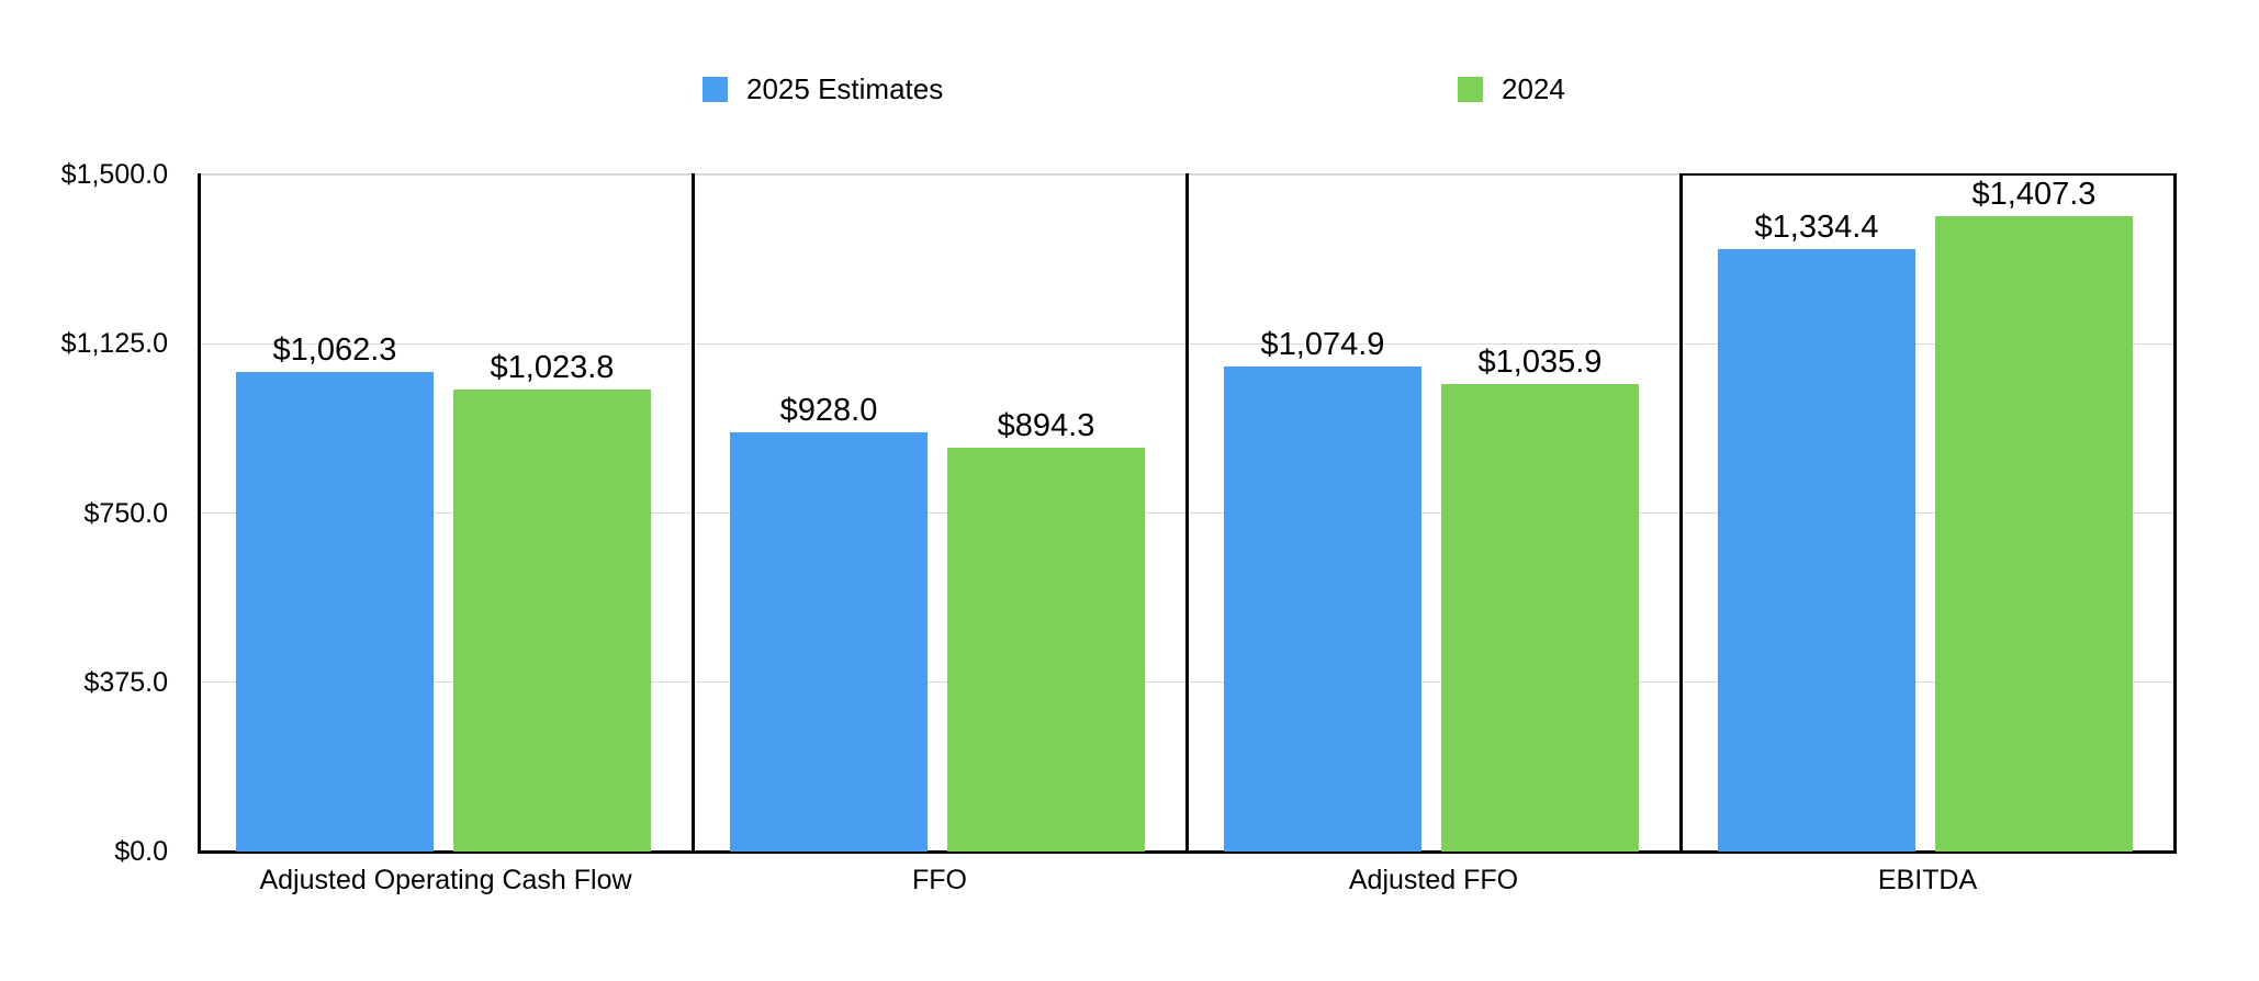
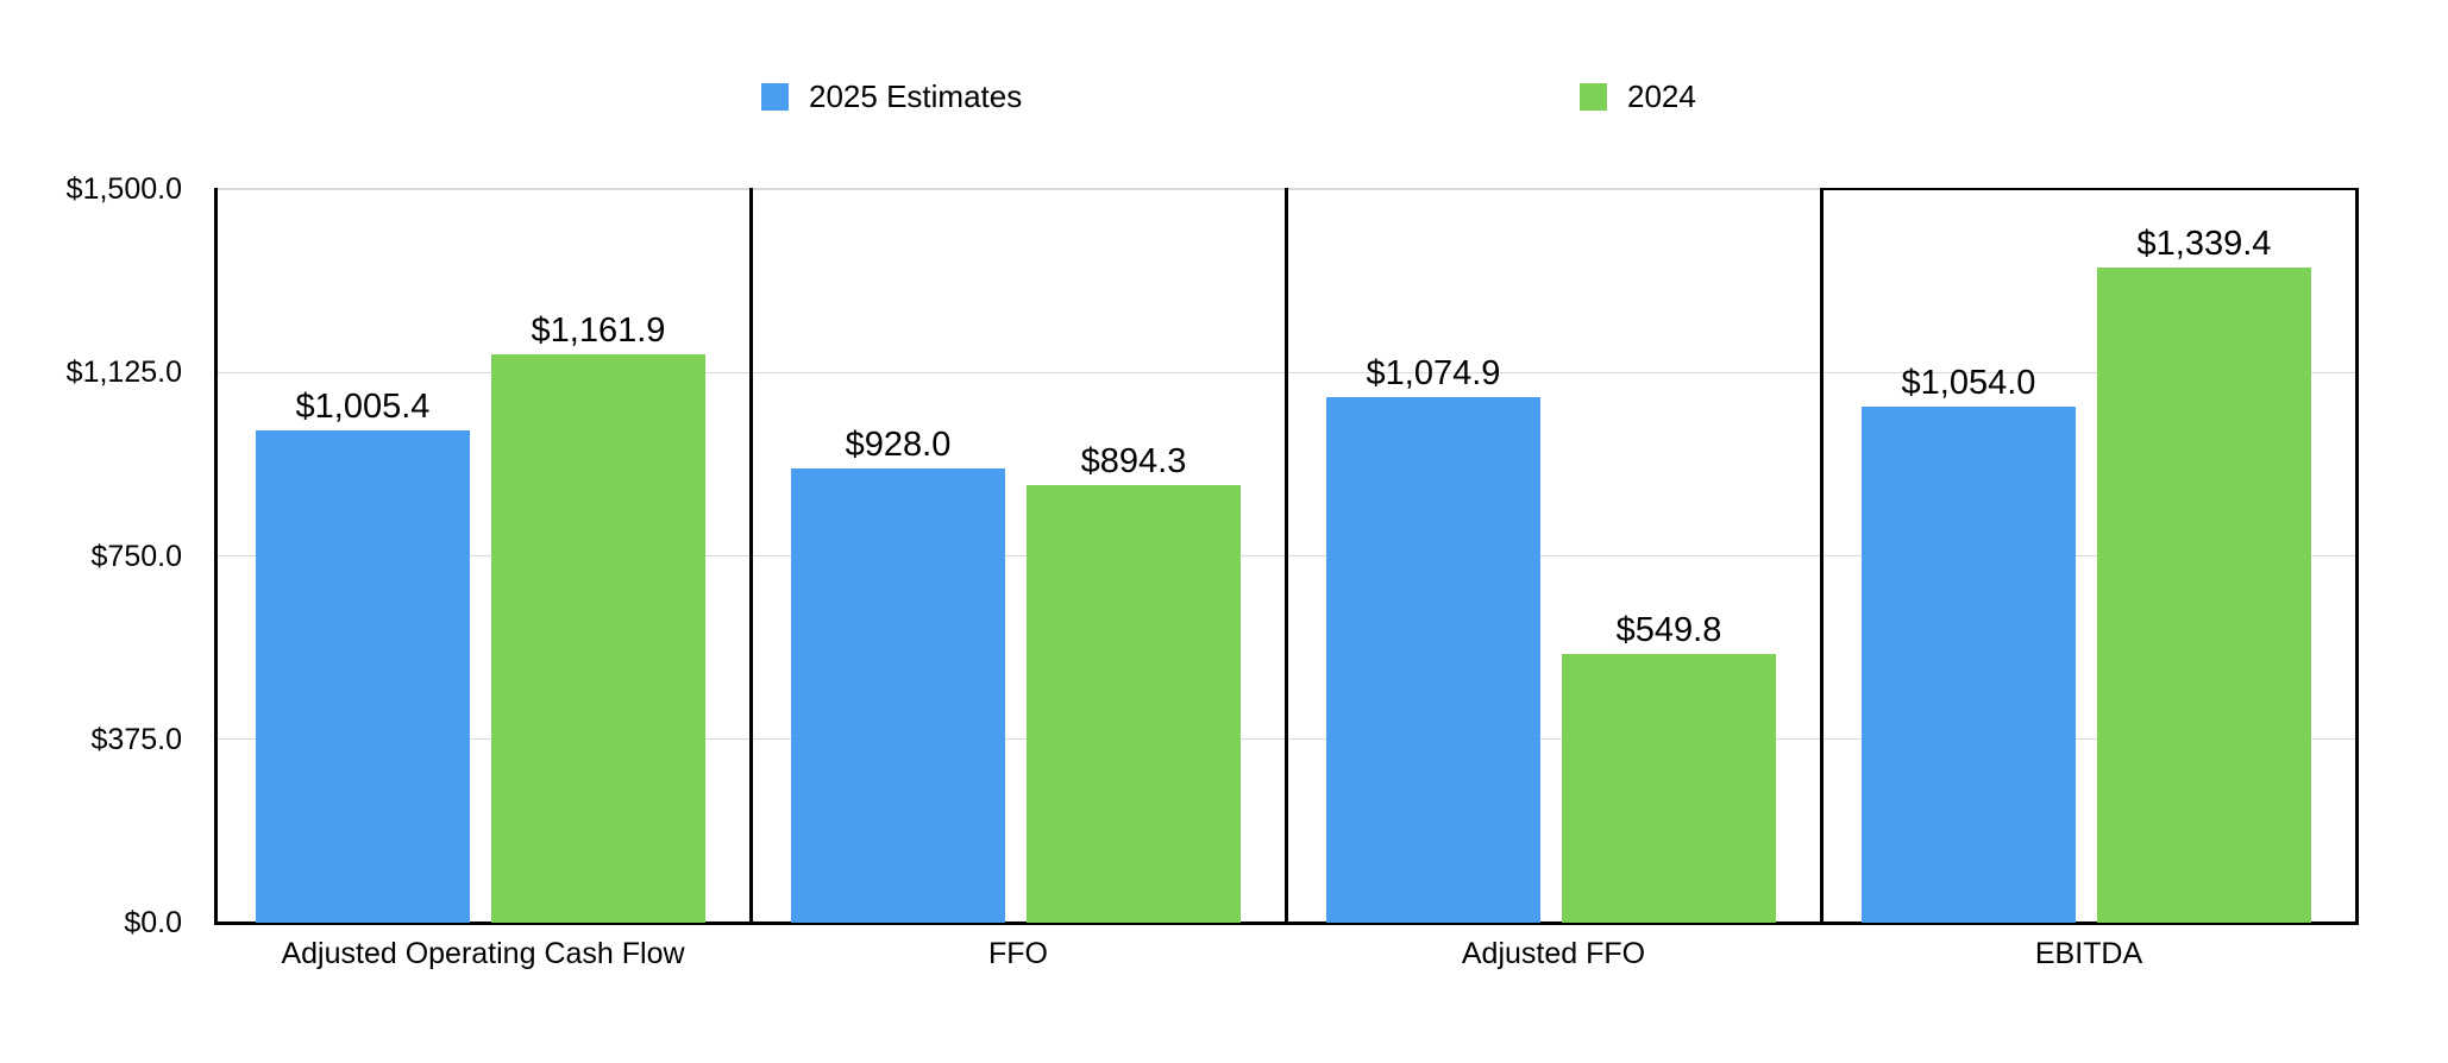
2025 Estimates/Adjusted Operating Cash Flow: $1,062.3 -> $1,005.4
2024/Adjusted Operating Cash Flow: $1,023.8 -> $1,161.9
2024/Adjusted FFO: $1,035.9 -> $549.8
2025 Estimates/EBITDA: $1,334.4 -> $1,054.0
2024/EBITDA: $1,407.3 -> $1,339.4
